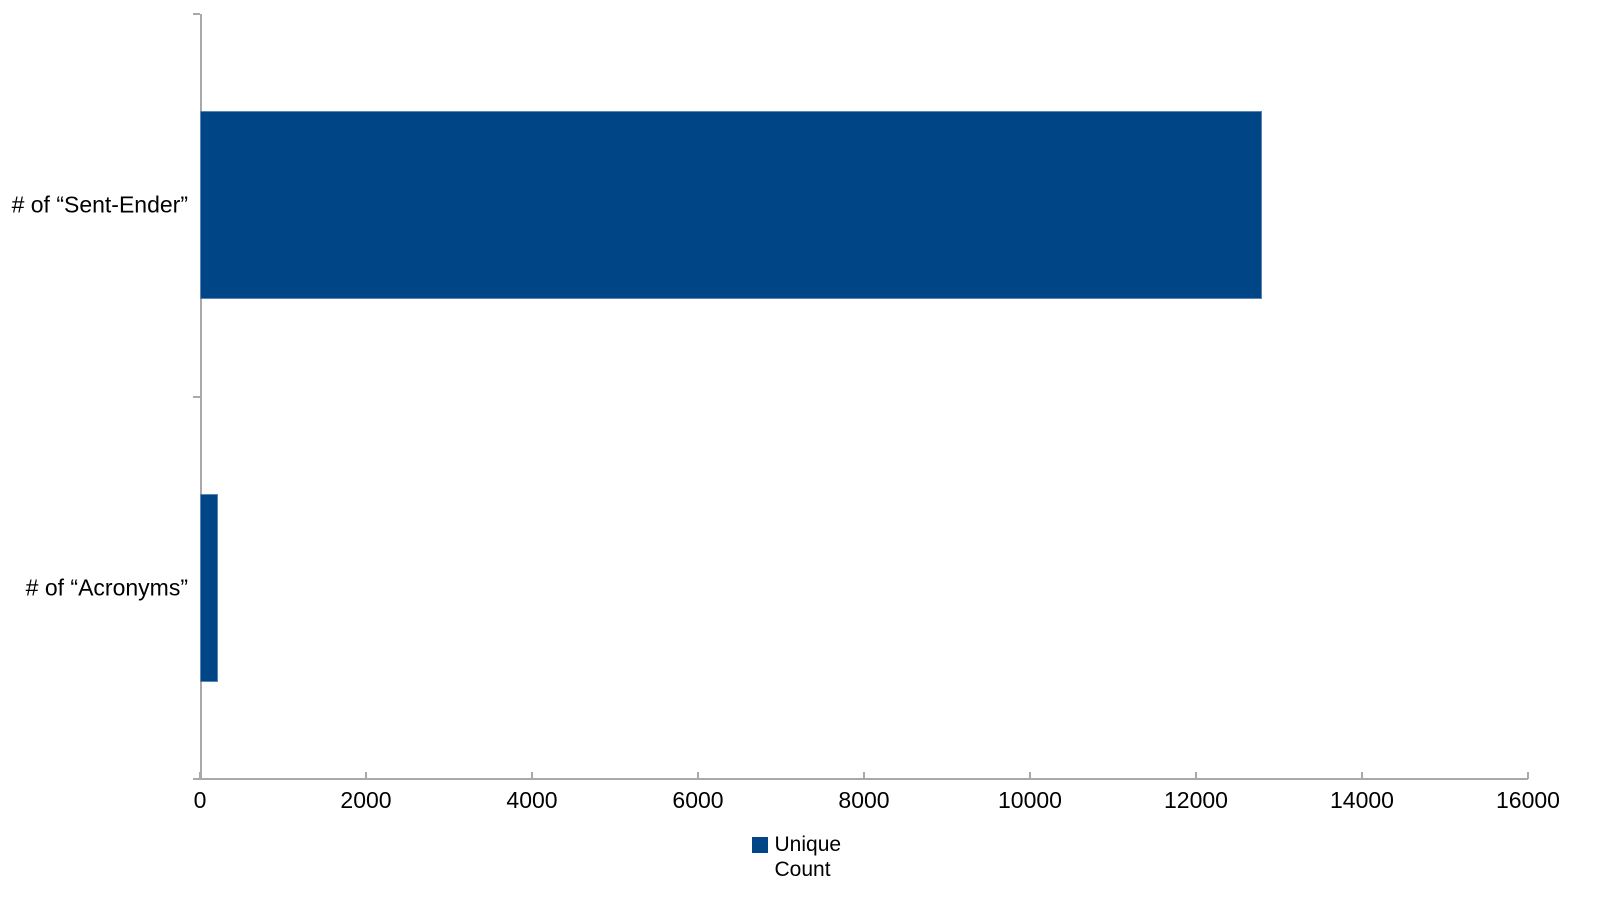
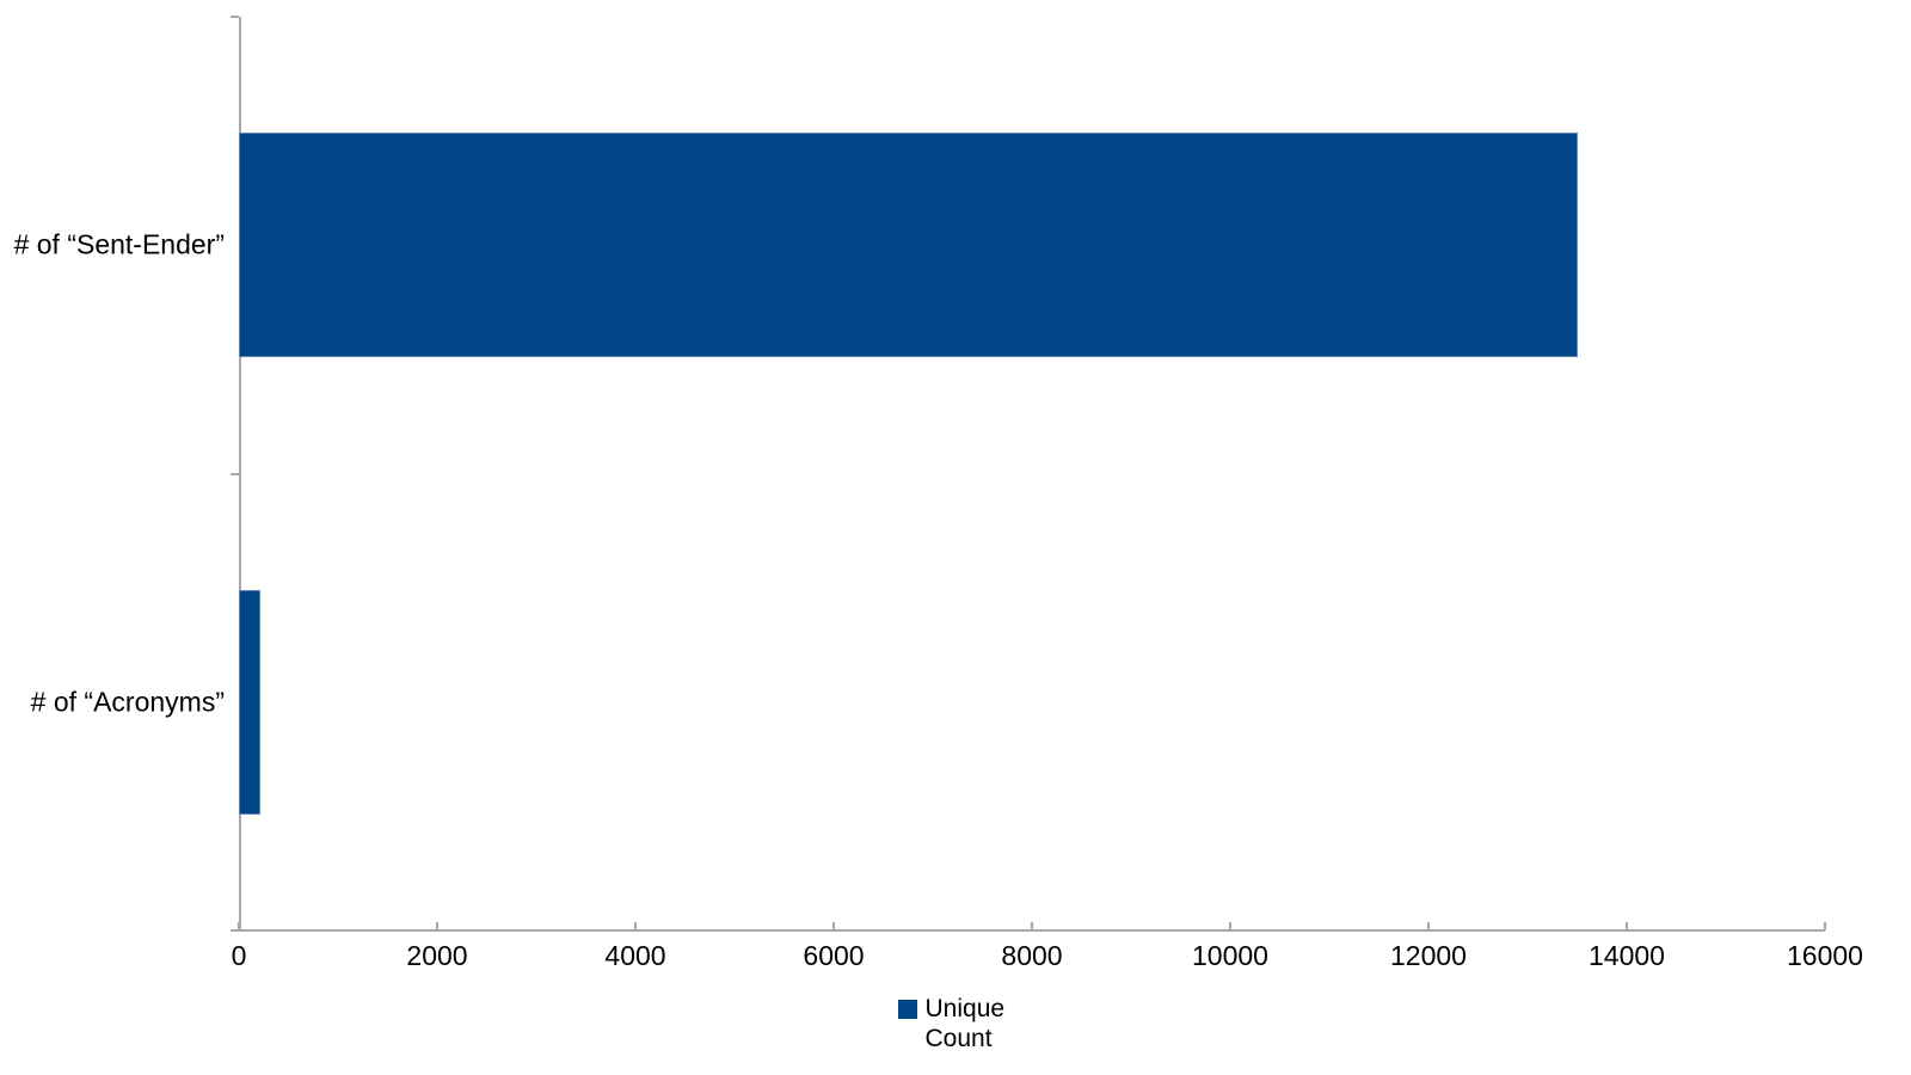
# of “Sent-Ender”: 12800 -> 13500
